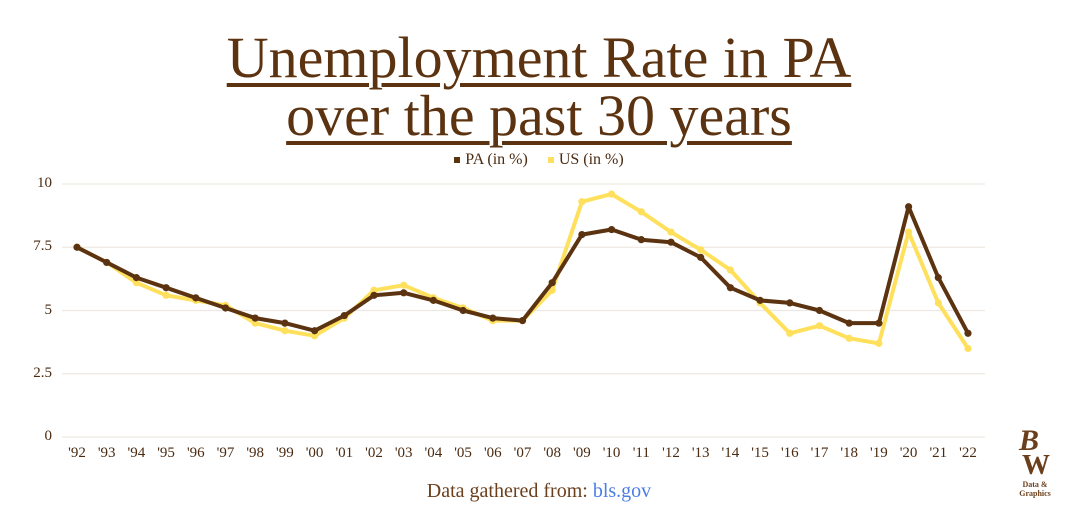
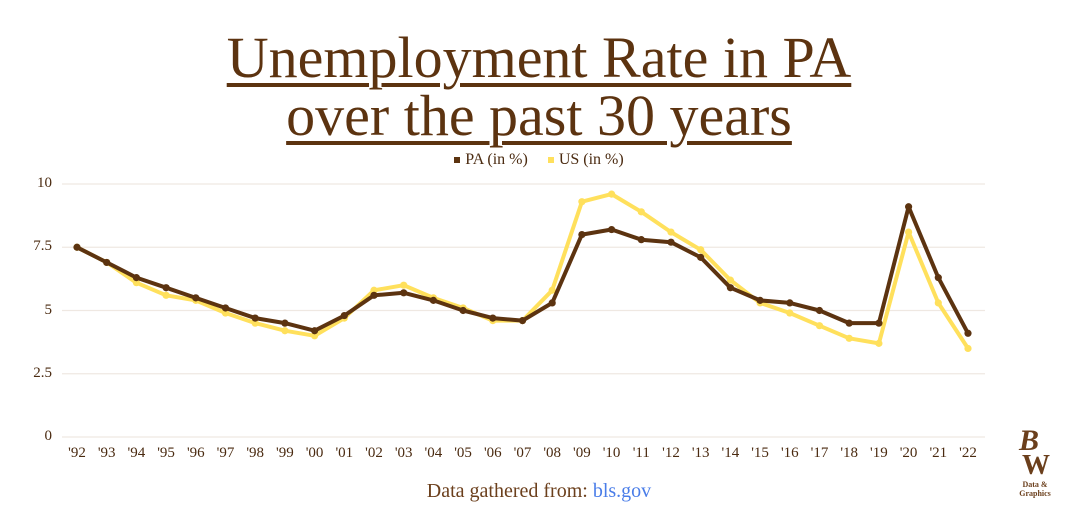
US (in %)/'97: 5.2 -> 4.9
PA (in %)/'08: 6.1 -> 5.3
US (in %)/'14: 6.6 -> 6.2
US (in %)/'16: 4.1 -> 4.9
